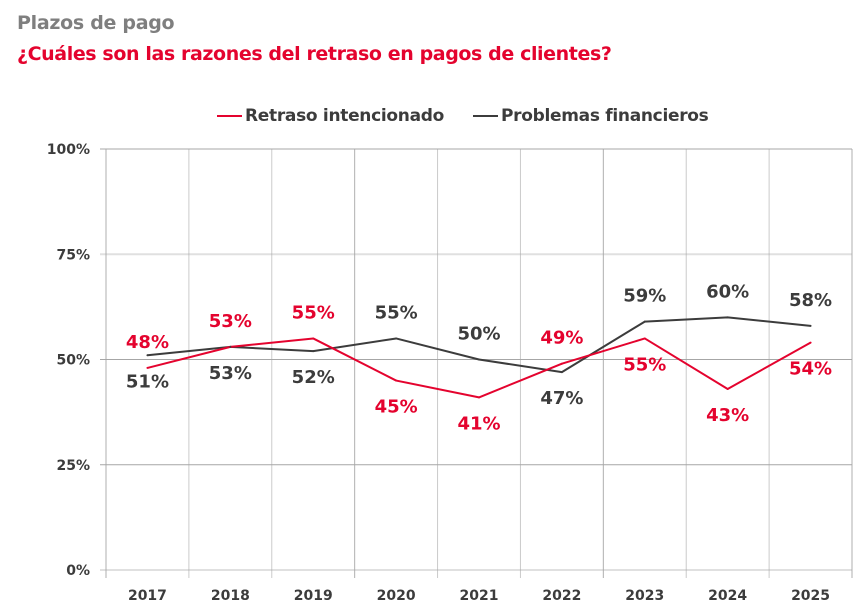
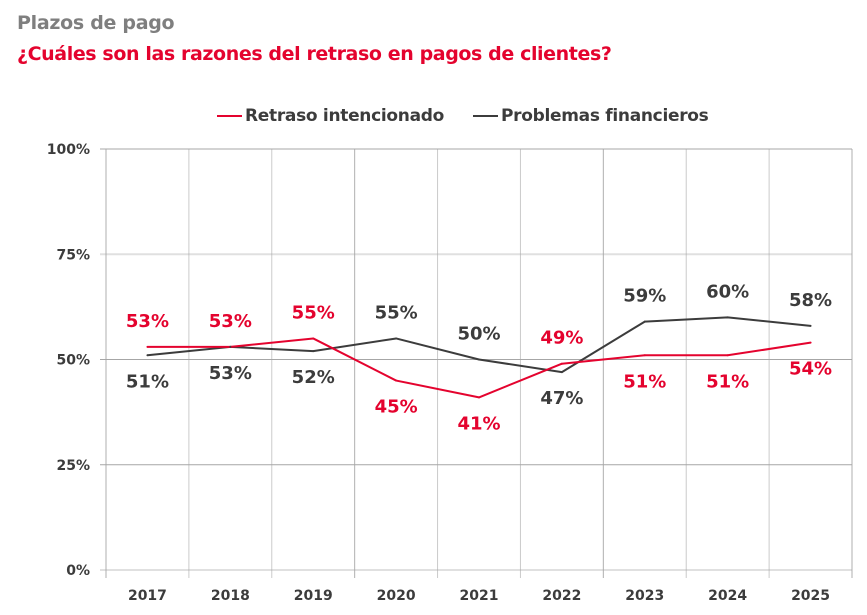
Retraso intencionado/2017: 48% -> 53%
Retraso intencionado/2023: 55% -> 51%
Retraso intencionado/2024: 43% -> 51%
